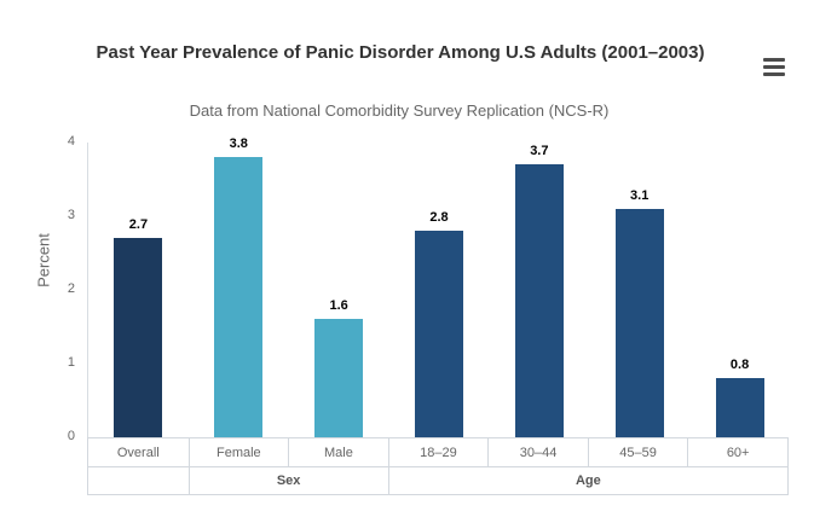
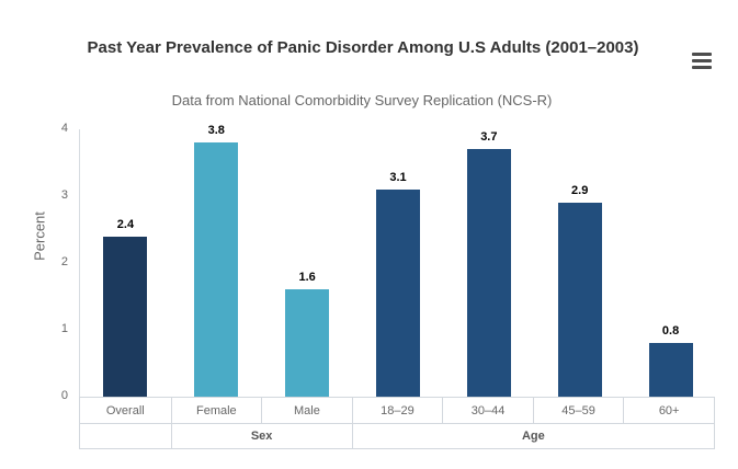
Overall: 2.7 -> 2.4
18–29: 2.8 -> 3.1
45–59: 3.1 -> 2.9
